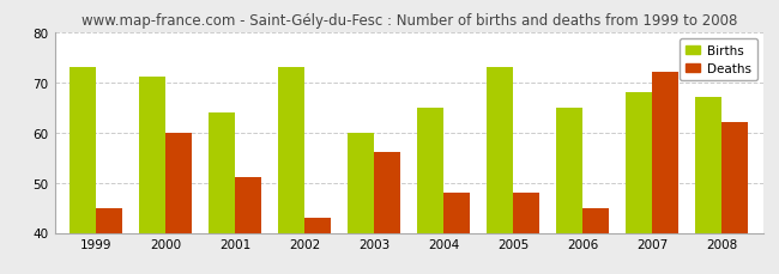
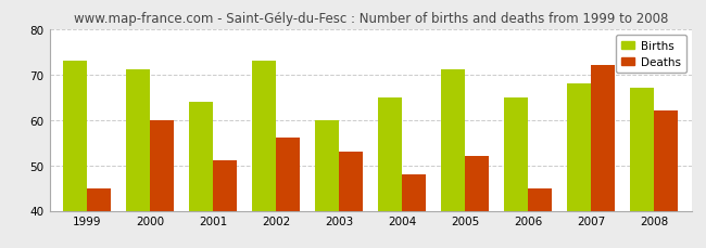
Deaths/2002: 43 -> 56
Deaths/2003: 56 -> 53
Births/2005: 73 -> 71
Deaths/2005: 48 -> 52
